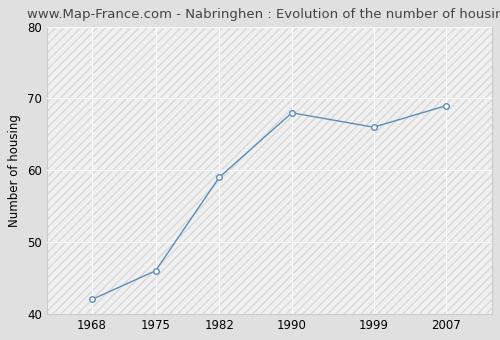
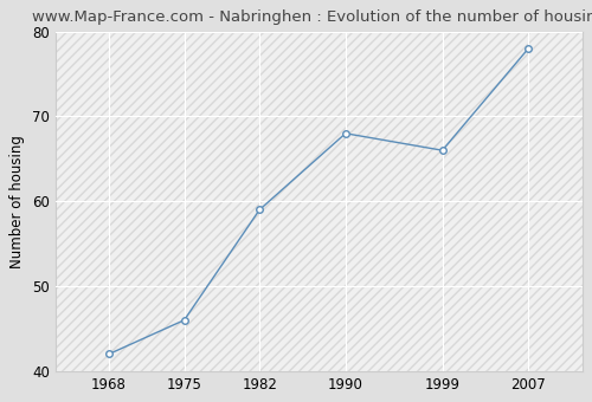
2007: 69 -> 78
